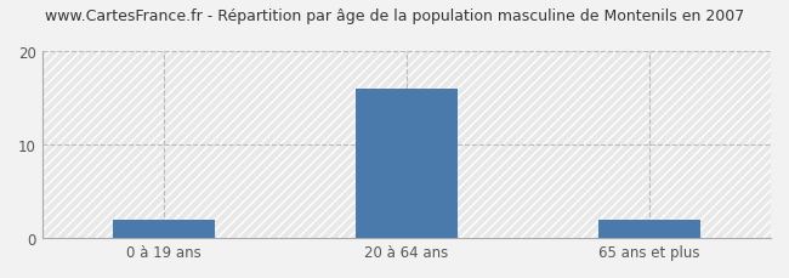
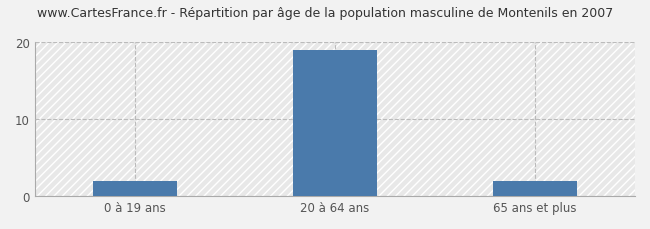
20 à 64 ans: 16 -> 19
